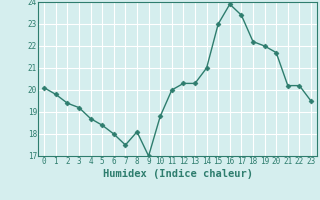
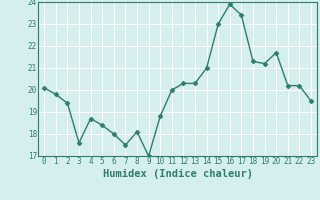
3: 19.2 -> 17.6
18: 22.2 -> 21.3
19: 22.0 -> 21.2
